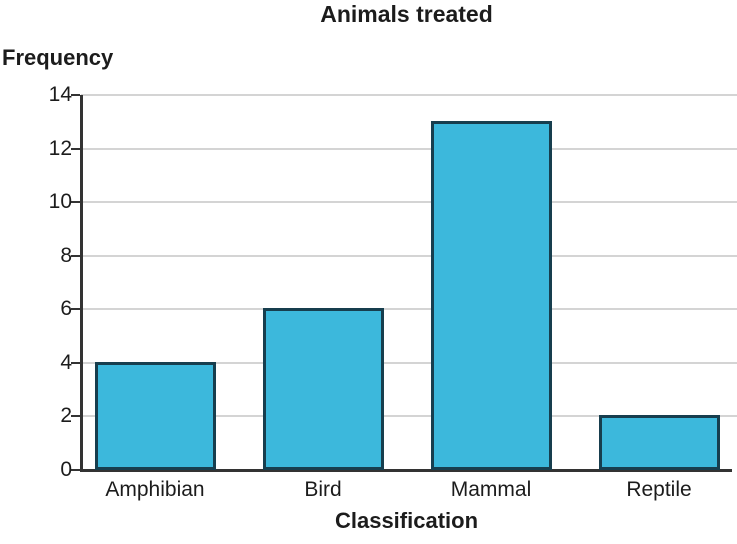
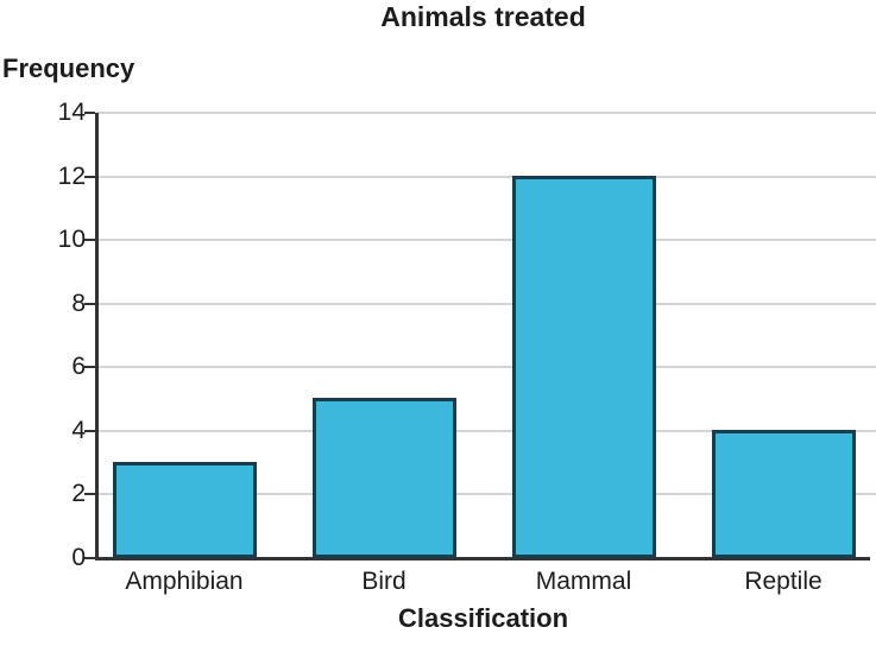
Amphibian: 4 -> 3
Bird: 6 -> 5
Mammal: 13 -> 12
Reptile: 2 -> 4
